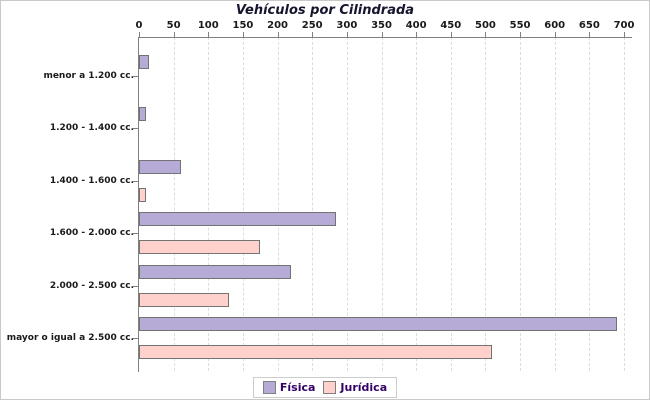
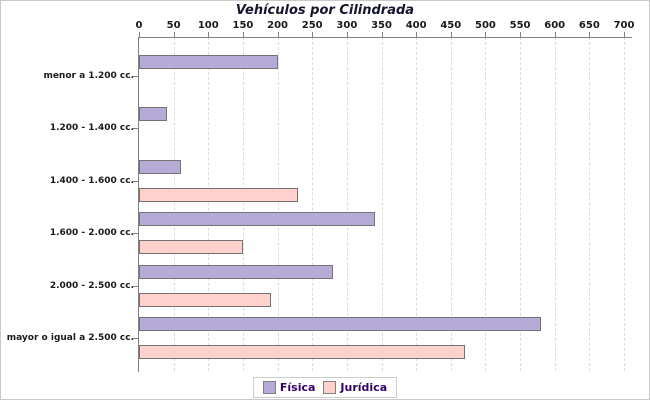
Física/menor a 1.200 cc.: 20 -> 200
Física/1.200 - 1.400 cc.: 10 -> 40
Jurídica/1.400 - 1.600 cc.: 10 -> 230
Física/1.600 - 2.000 cc.: 280 -> 340
Jurídica/1.600 - 2.000 cc.: 180 -> 150
Física/2.000 - 2.500 cc.: 220 -> 280
Jurídica/2.000 - 2.500 cc.: 130 -> 190
Física/mayor o igual a 2.500 cc.: 690 -> 580
Jurídica/mayor o igual a 2.500 cc.: 510 -> 470
